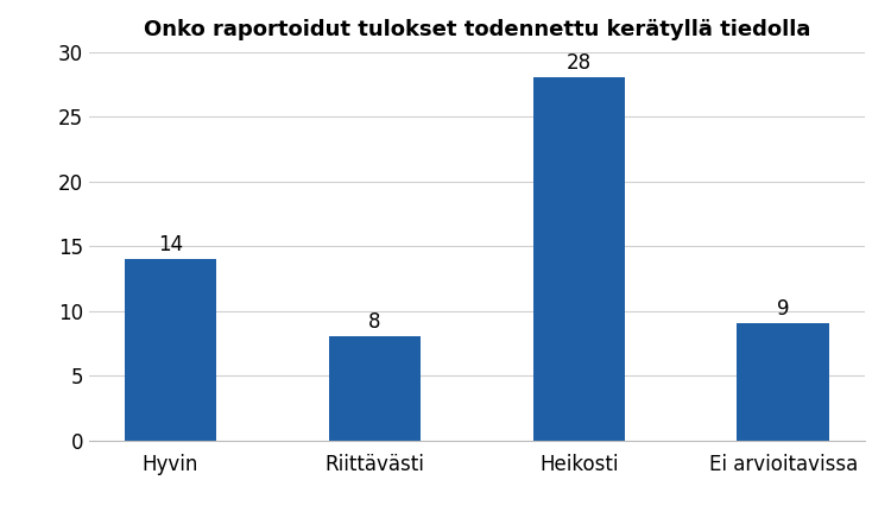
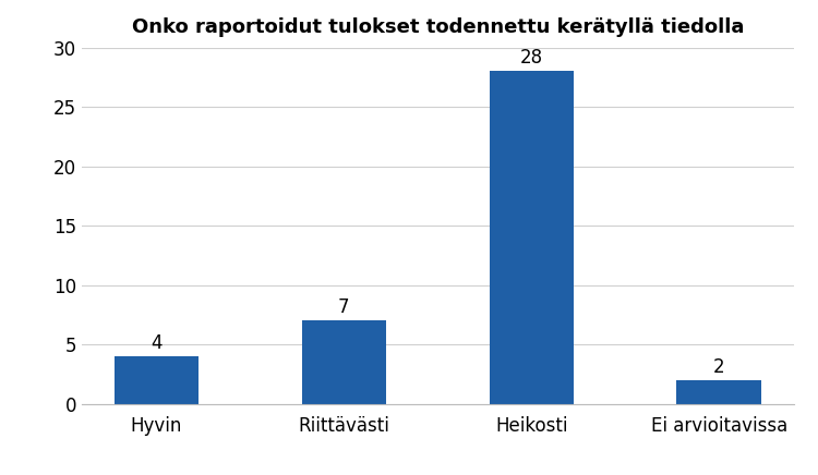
Hyvin: 14 -> 4
Riittävästi: 8 -> 7
Ei arvioitavissa: 9 -> 2
